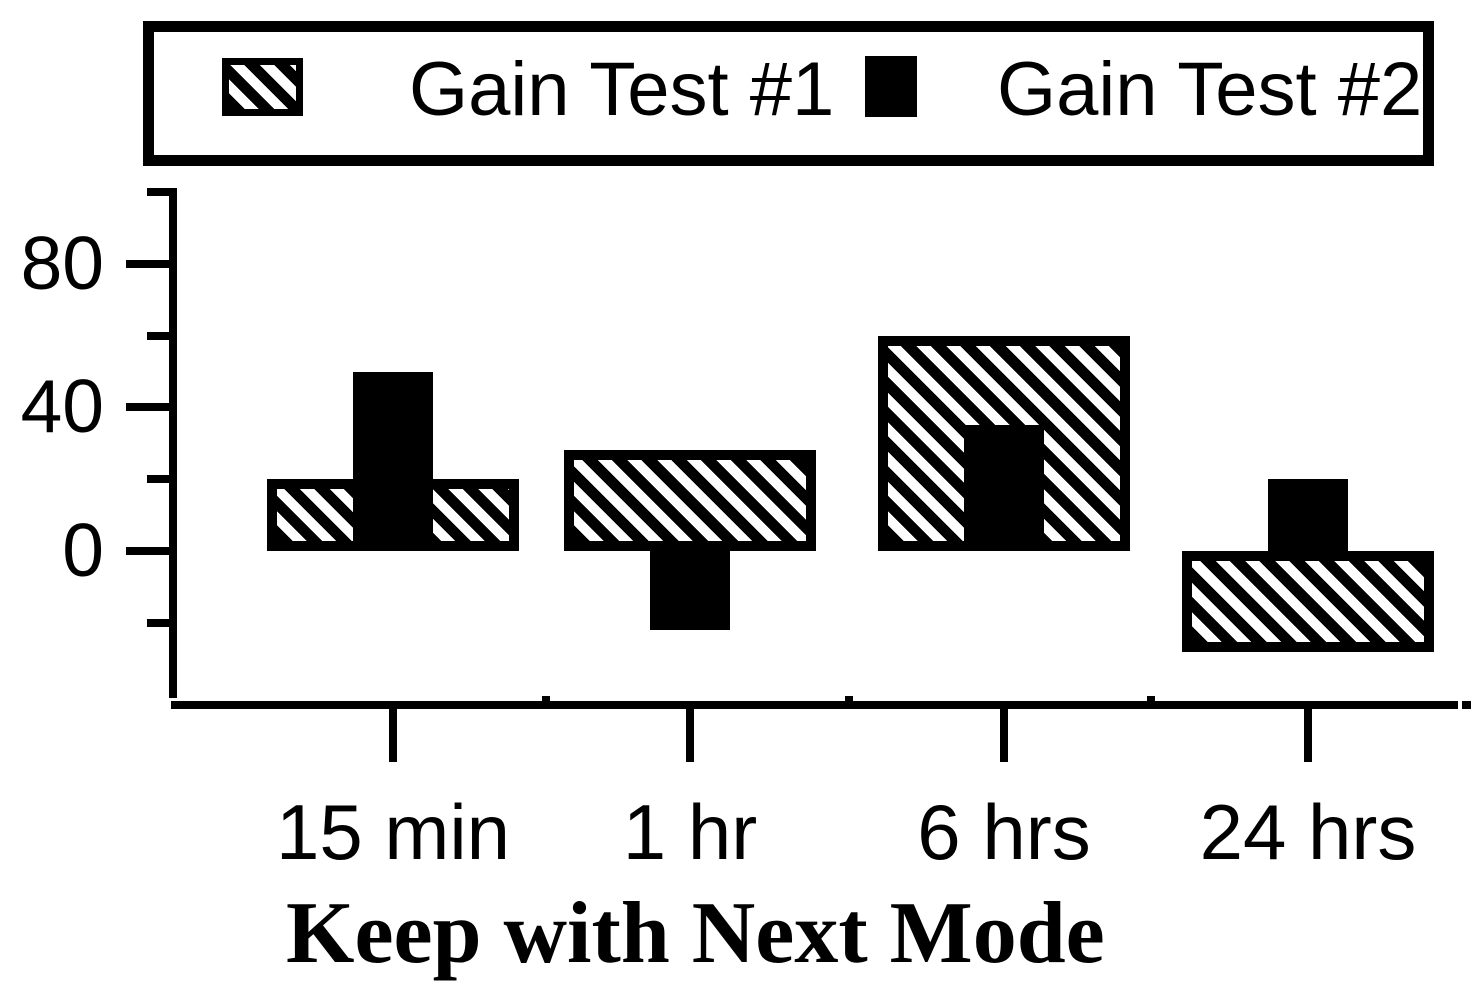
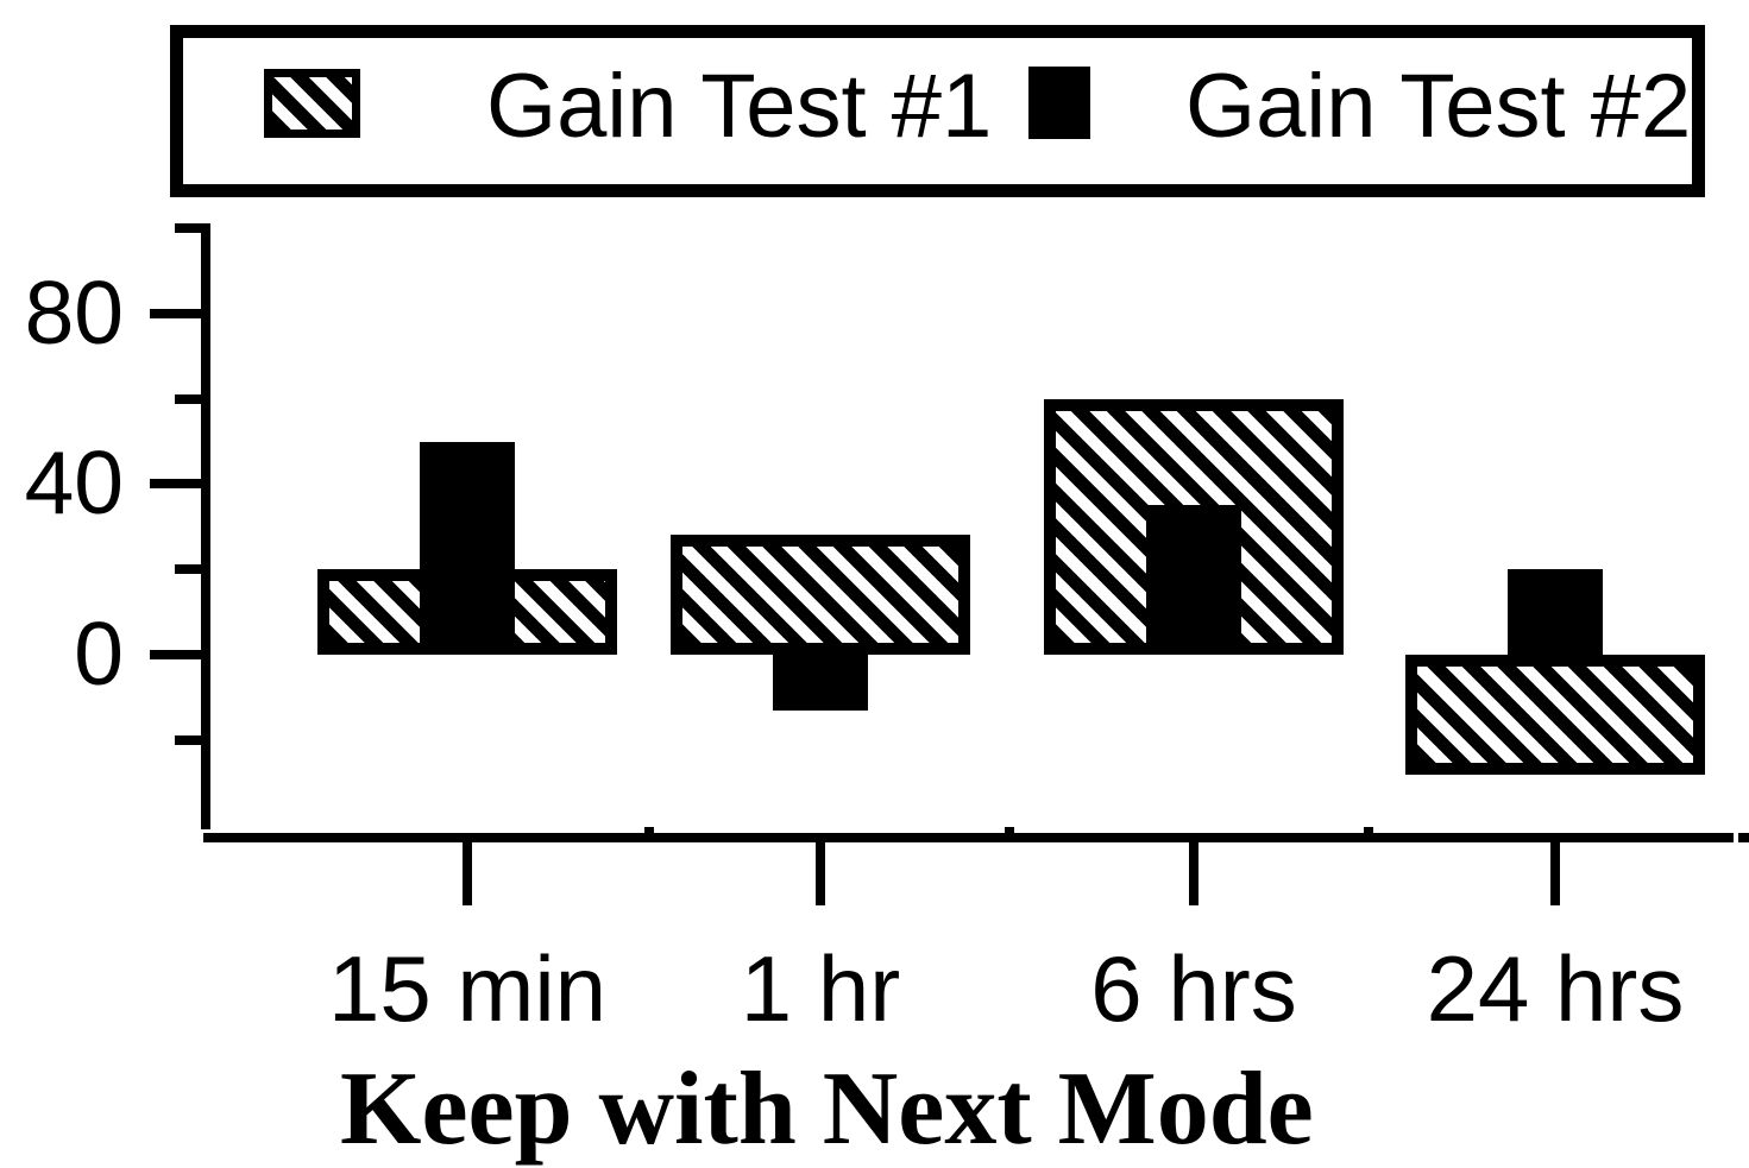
Gain Test #2/1 hr: -22 -> -13
